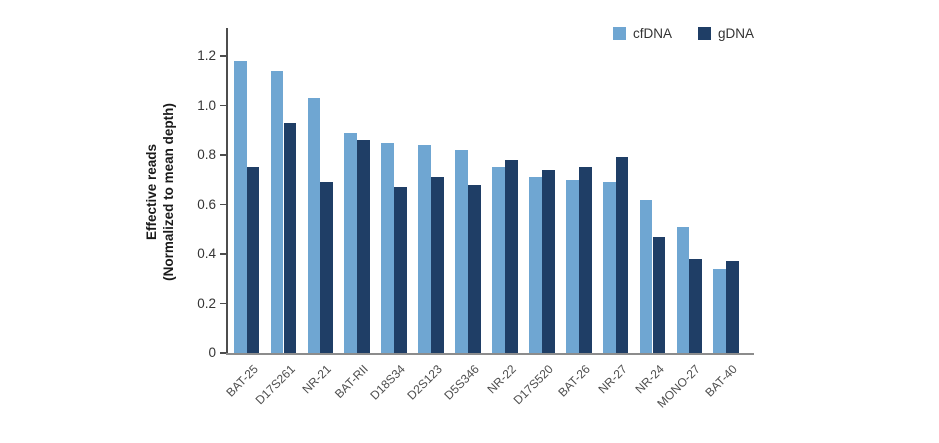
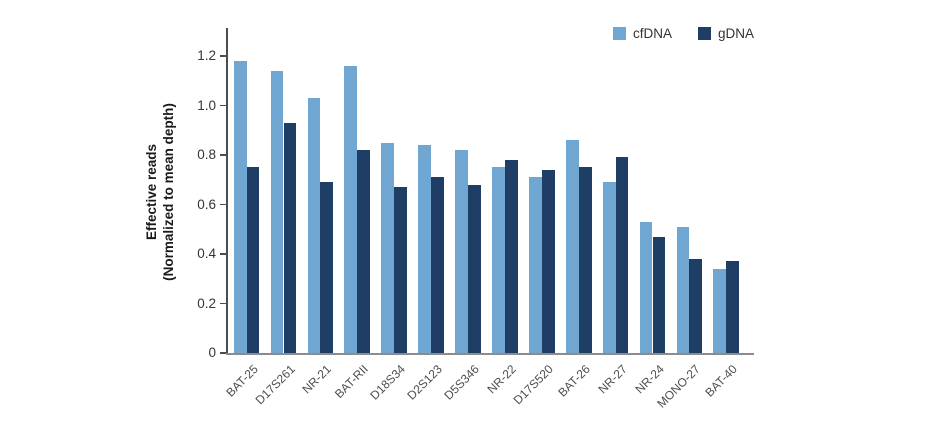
cfDNA/BAT-RII: 0.89 -> 1.16
gDNA/BAT-RII: 0.86 -> 0.82
cfDNA/BAT-26: 0.70 -> 0.86
cfDNA/NR-24: 0.62 -> 0.53
